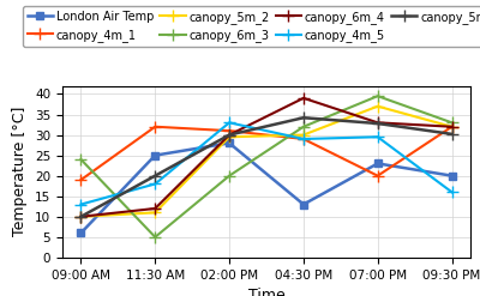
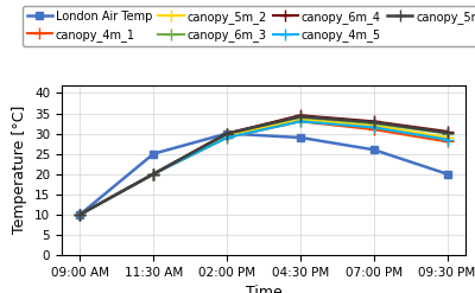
London Air Temp/09:00 AM: 6 -> 10
canopy_4m_1/09:00 AM: 19 -> 10
canopy_6m_3/09:00 AM: 24.0 -> 10.0
canopy_4m_5/09:00 AM: 13.0 -> 10.0
canopy_4m_1/11:30 AM: 32 -> 20
canopy_5m_2/11:30 AM: 11.0 -> 20.0
canopy_6m_3/11:30 AM: 5.0 -> 20.0
canopy_6m_4/11:30 AM: 12.0 -> 20.0
canopy_4m_5/11:30 AM: 18.0 -> 20.0
London Air Temp/02:00 PM: 28 -> 30
canopy_4m_1/02:00 PM: 31 -> 29
canopy_6m_3/02:00 PM: 20.0 -> 30.0
canopy_4m_5/02:00 PM: 33.0 -> 29.0
London Air Temp/04:30 PM: 13 -> 29
canopy_4m_1/04:30 PM: 29 -> 33
canopy_5m_2/04:30 PM: 30.0 -> 33.5
canopy_6m_3/04:30 PM: 32.0 -> 34.0
canopy_6m_4/04:30 PM: 39.0 -> 34.5
canopy_4m_5/04:30 PM: 29.0 -> 33.0
London Air Temp/07:00 PM: 23 -> 26
canopy_4m_1/07:00 PM: 20 -> 31
canopy_5m_2/07:00 PM: 37.0 -> 32.0
canopy_6m_3/07:00 PM: 39.5 -> 32.5
canopy_4m_5/07:00 PM: 29.5 -> 31.5
canopy_4m_1/09:30 PM: 32 -> 28
canopy_5m_2/09:30 PM: 32.0 -> 29.0
canopy_6m_3/09:30 PM: 33.0 -> 30.0
canopy_6m_4/09:30 PM: 32.0 -> 30.5
canopy_4m_5/09:30 PM: 16.0 -> 28.5
